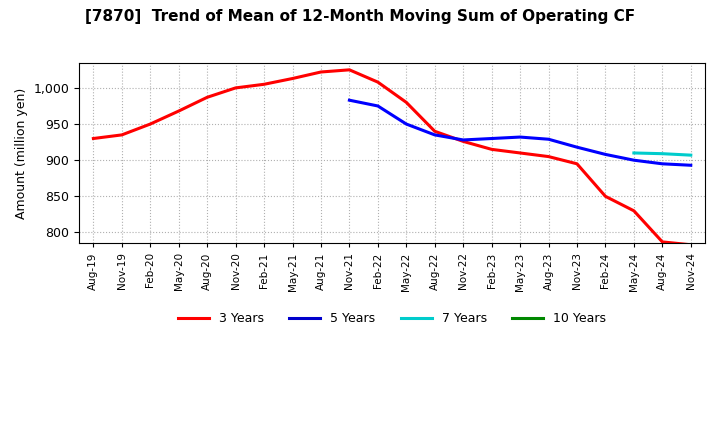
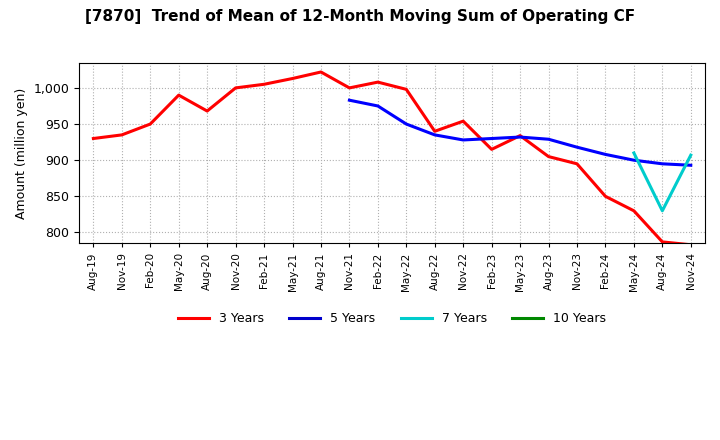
3 Years/May-20: 968 -> 990
3 Years/Aug-20: 987 -> 968
3 Years/Nov-21: 1,025 -> 1,000
3 Years/May-22: 980 -> 998
3 Years/Nov-22: 926 -> 954
3 Years/May-23: 910 -> 934
7 Years/Aug-24: 909 -> 830
